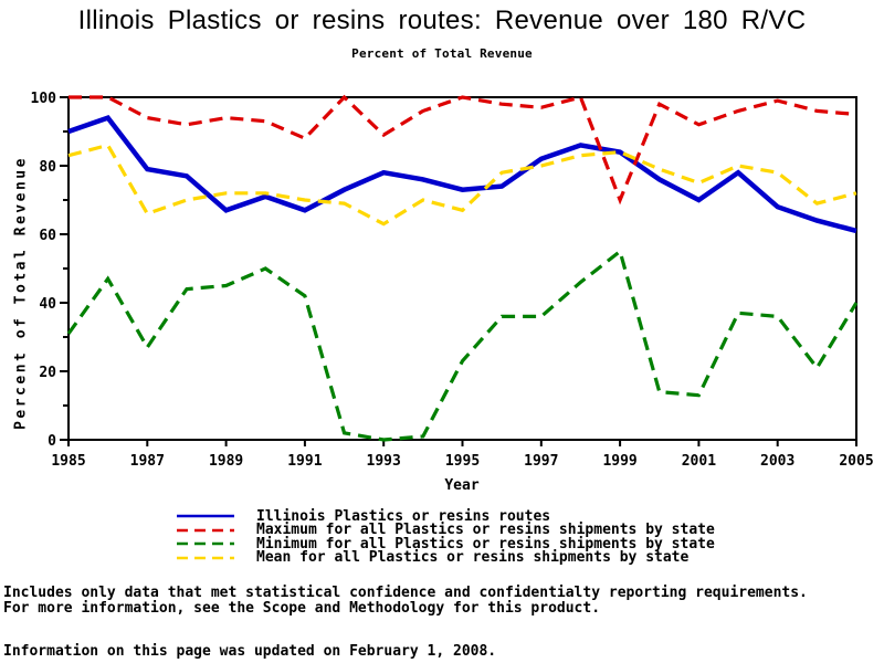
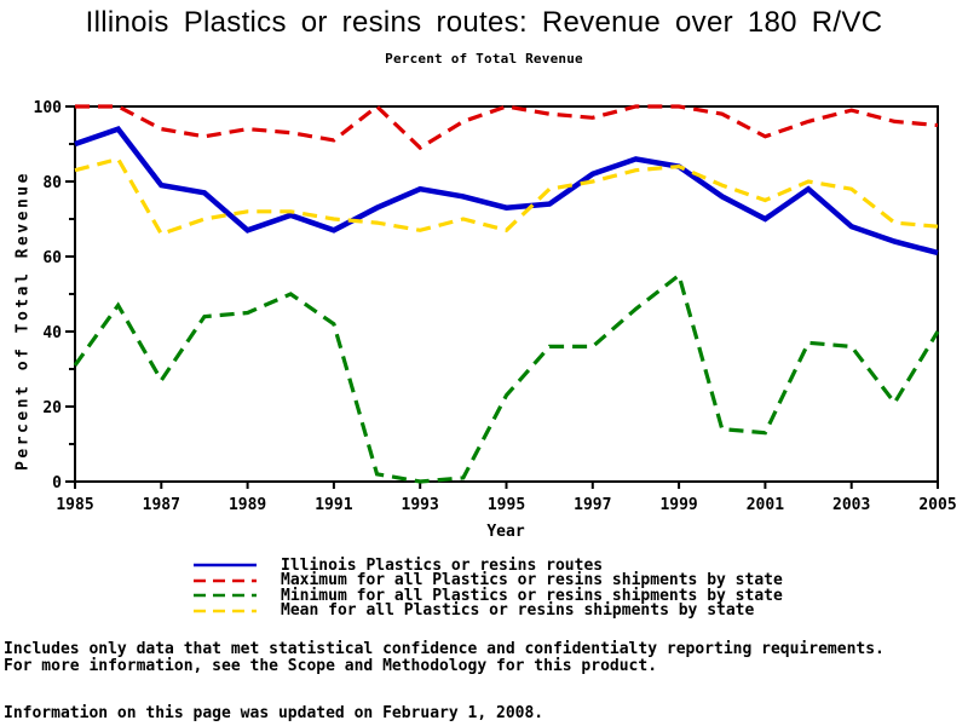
Maximum for all Plastics or resins shipments by state/1991: 88 -> 91
Mean for all Plastics or resins shipments by state/1993: 63 -> 67
Maximum for all Plastics or resins shipments by state/1999: 70 -> 100
Mean for all Plastics or resins shipments by state/2005: 72 -> 68
